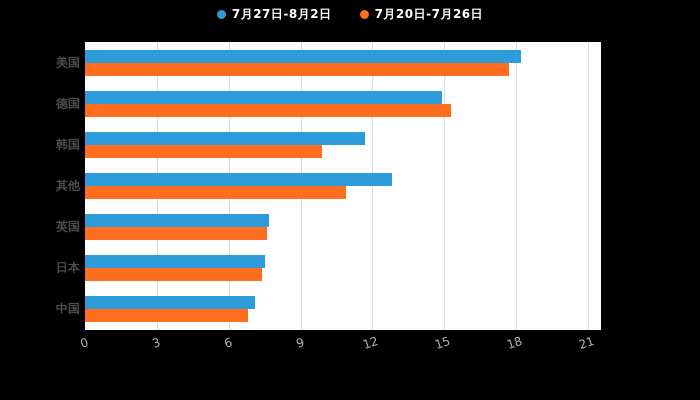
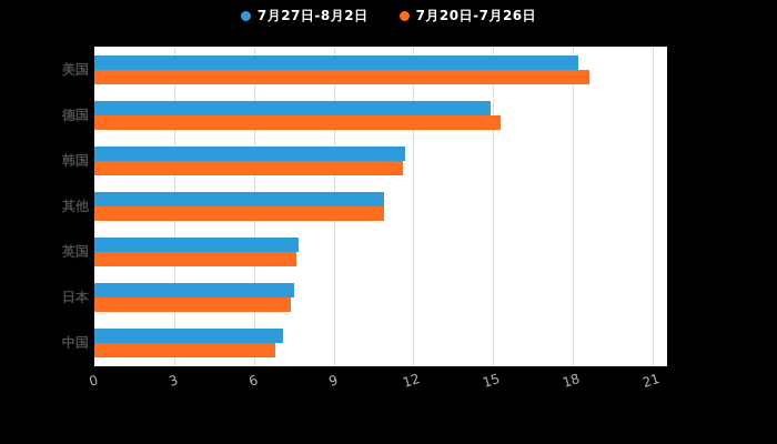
7月20日-7月26日/美国: 17.7 -> 18.6
7月20日-7月26日/韩国: 9.9 -> 11.6
7月27日-8月2日/其他: 12.8 -> 10.9
